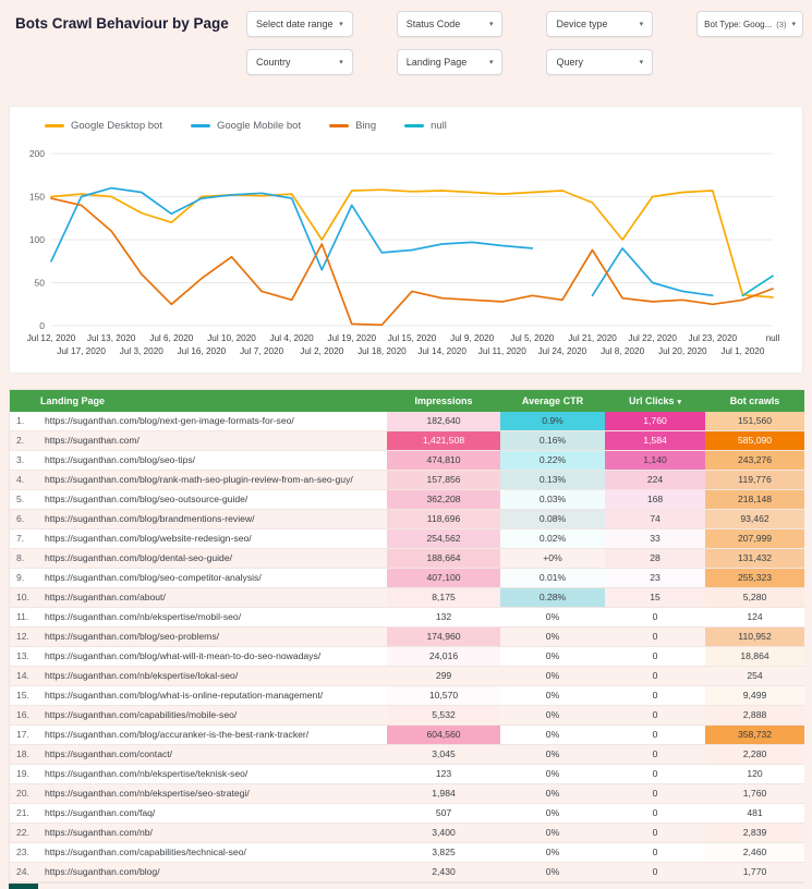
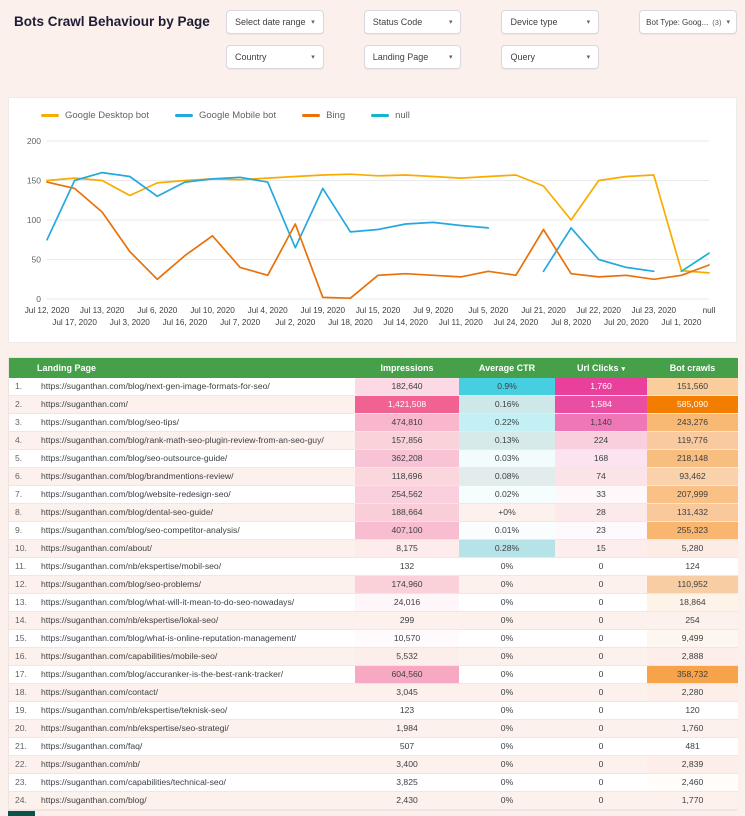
Google Desktop bot/Jul 6, 2020: 120 -> 150
Google Desktop bot/Jul 2, 2020: 100 -> 160
Bing/Jul 15, 2020: 40 -> 30
